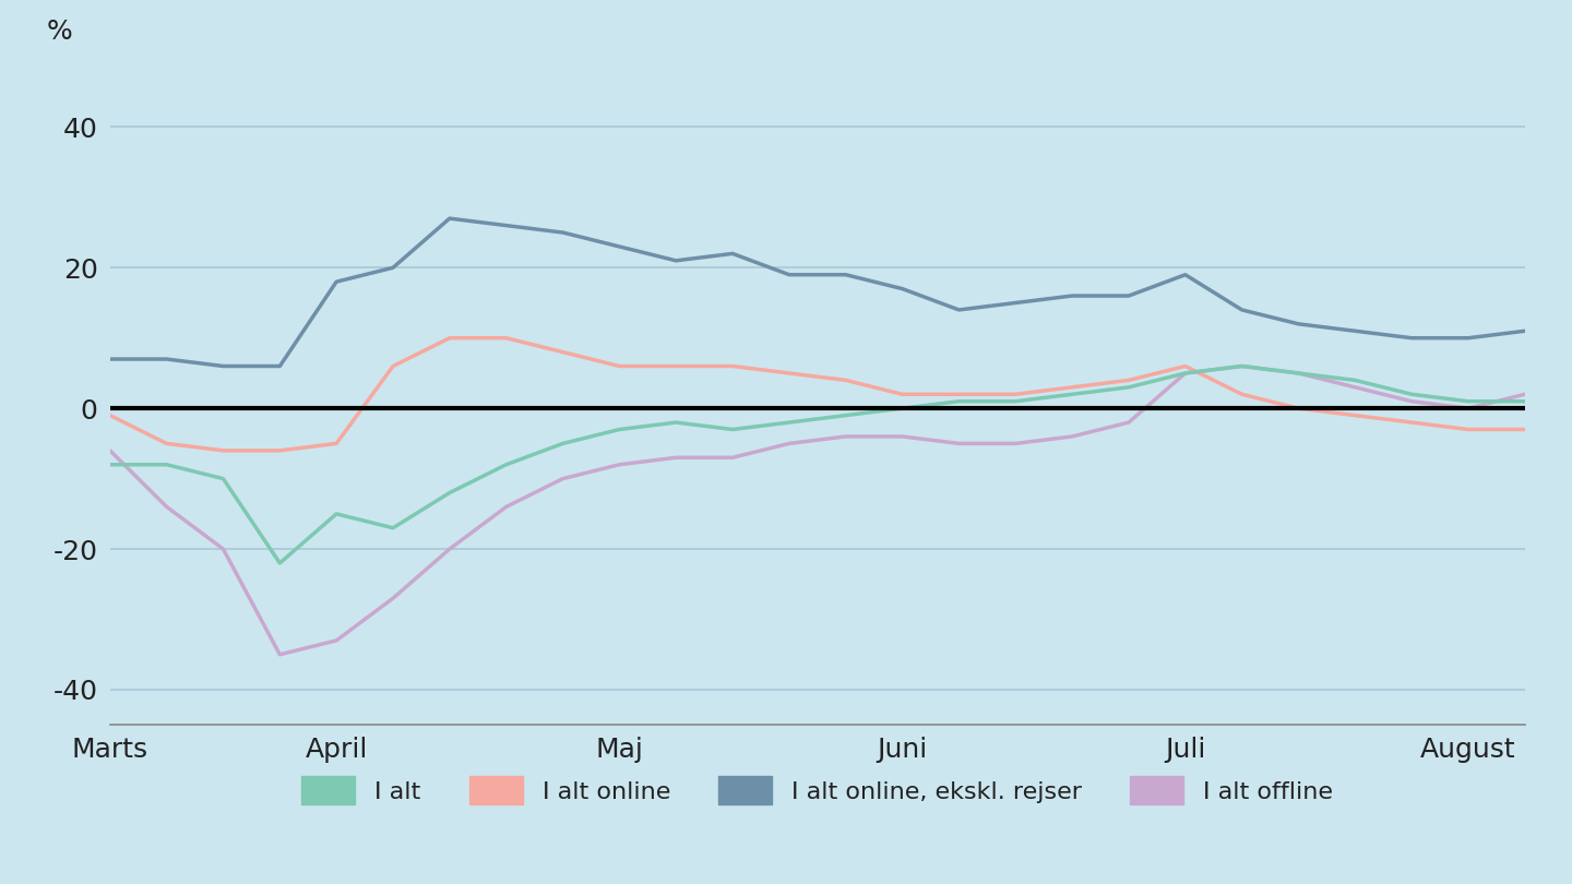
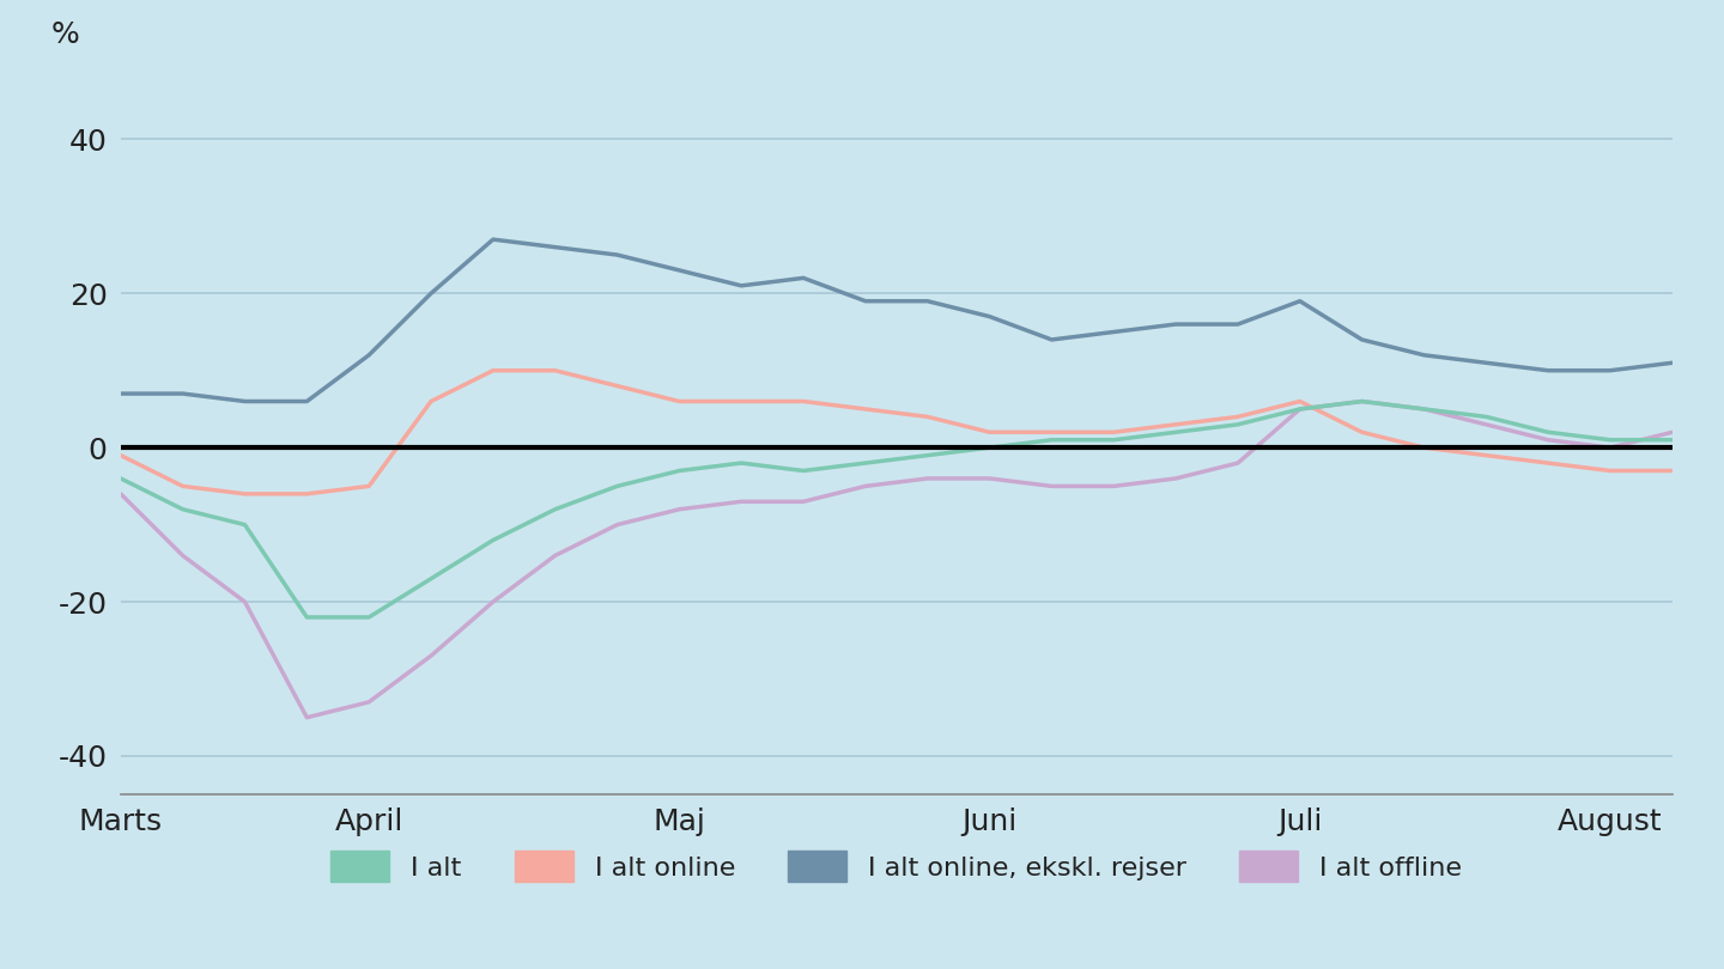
I alt/Marts: -8 -> -4
I alt/April: -15 -> -22
I alt online, ekskl. rejser/April: 18 -> 12
